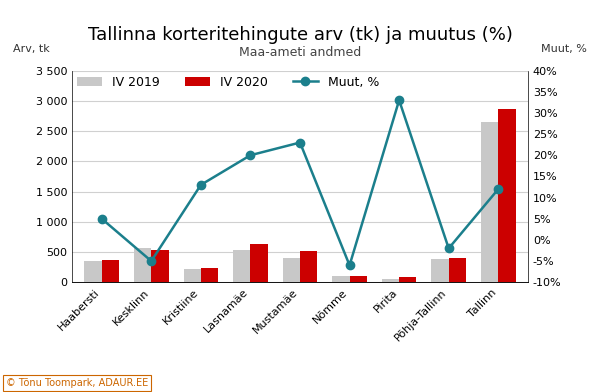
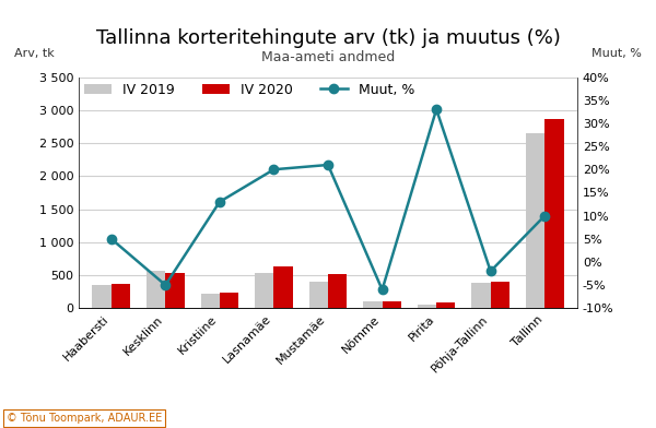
Muut, %/Mustamäe: 23% -> 21%
Muut, %/Tallinn: 12% -> 10%
